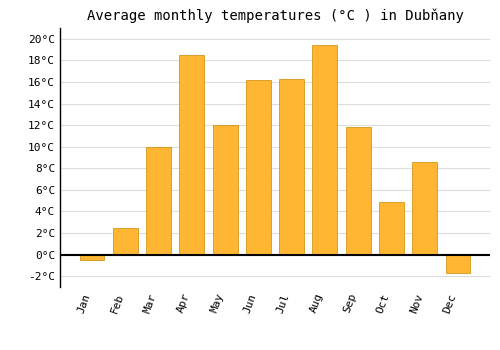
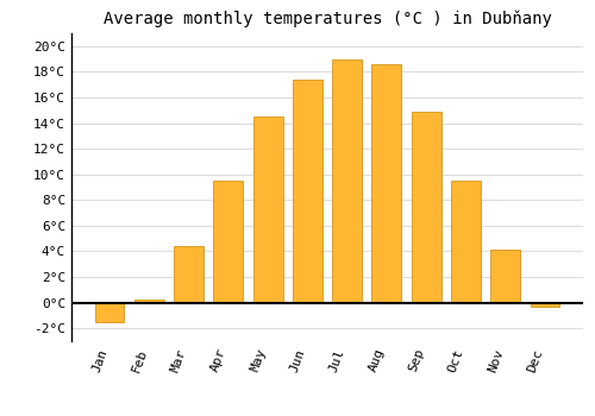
Jan: -0.5°C -> -1.5°C
Feb: 2.5°C -> 0.2°C
Mar: 10.0°C -> 4.4°C
Apr: 18.5°C -> 9.5°C
May: 12.0°C -> 14.5°C
Jun: 16.2°C -> 17.4°C
Jul: 16.3°C -> 19.0°C
Aug: 19.4°C -> 18.6°C
Sep: 11.8°C -> 14.9°C
Oct: 4.9°C -> 9.5°C
Nov: 8.6°C -> 4.1°C
Dec: -1.7°C -> -0.3°C
